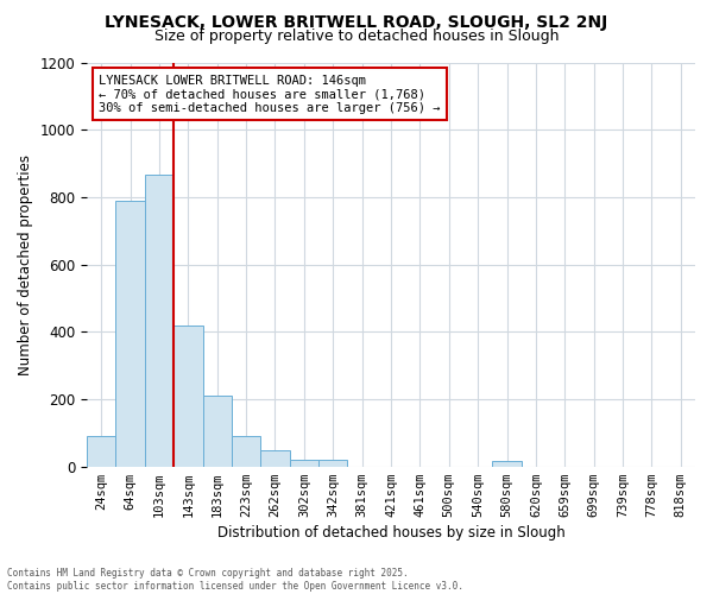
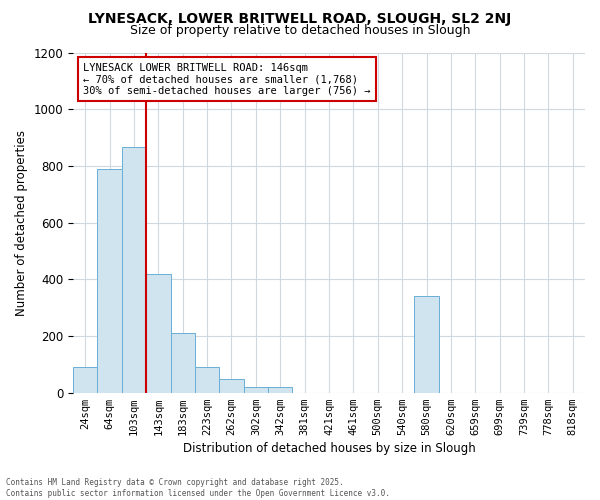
580sqm: 15 -> 340
